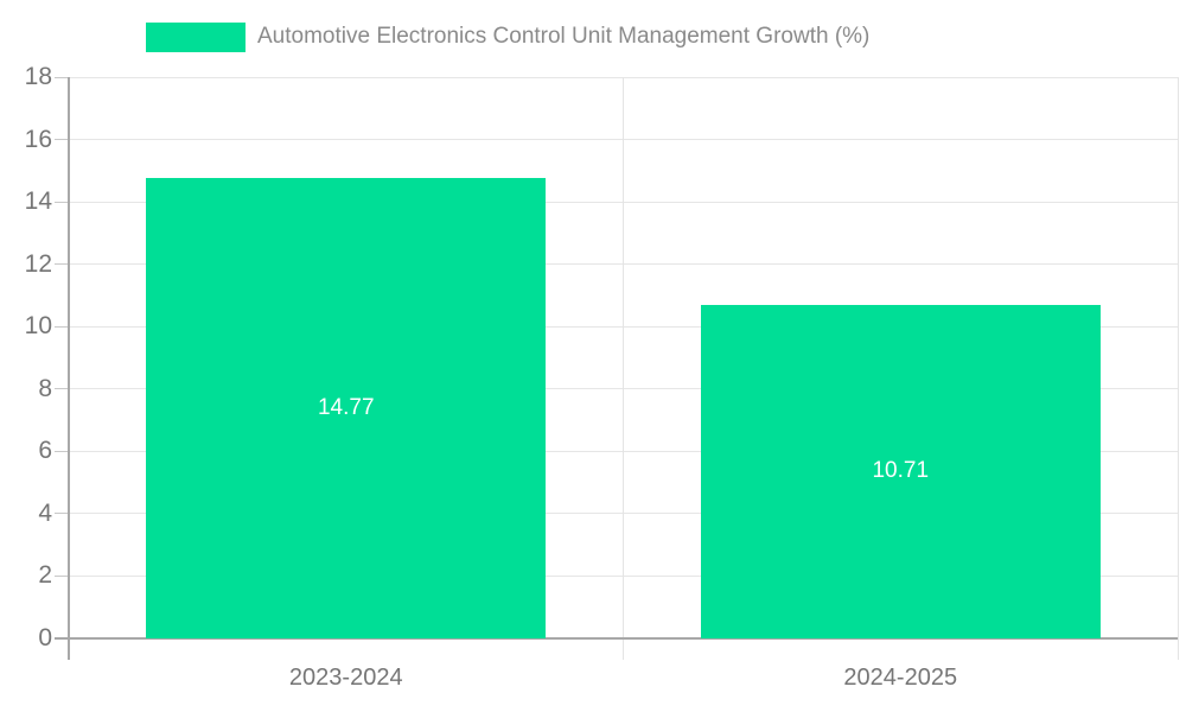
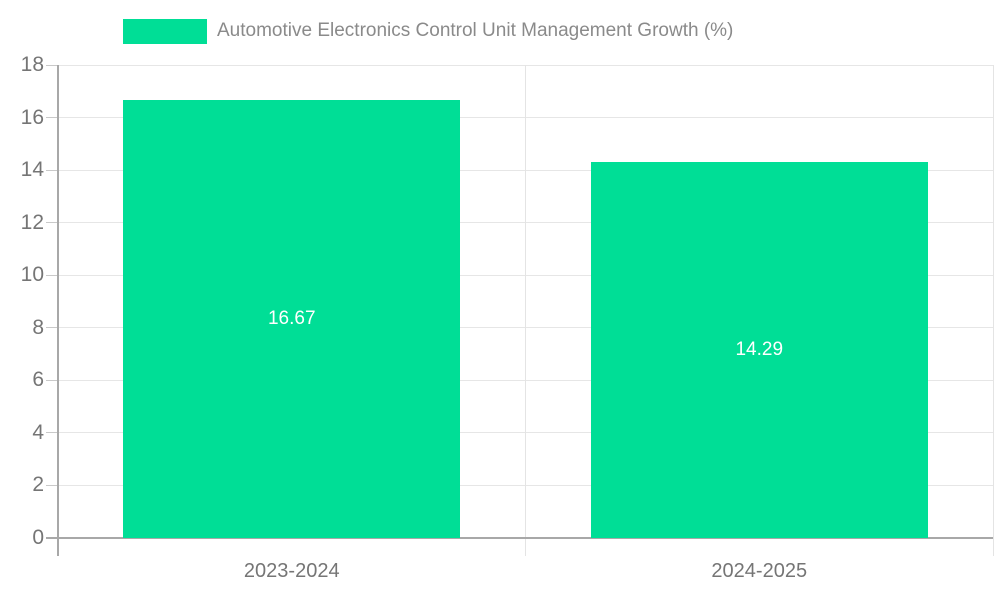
2023-2024: 14.77 -> 16.67
2024-2025: 10.71 -> 14.29
